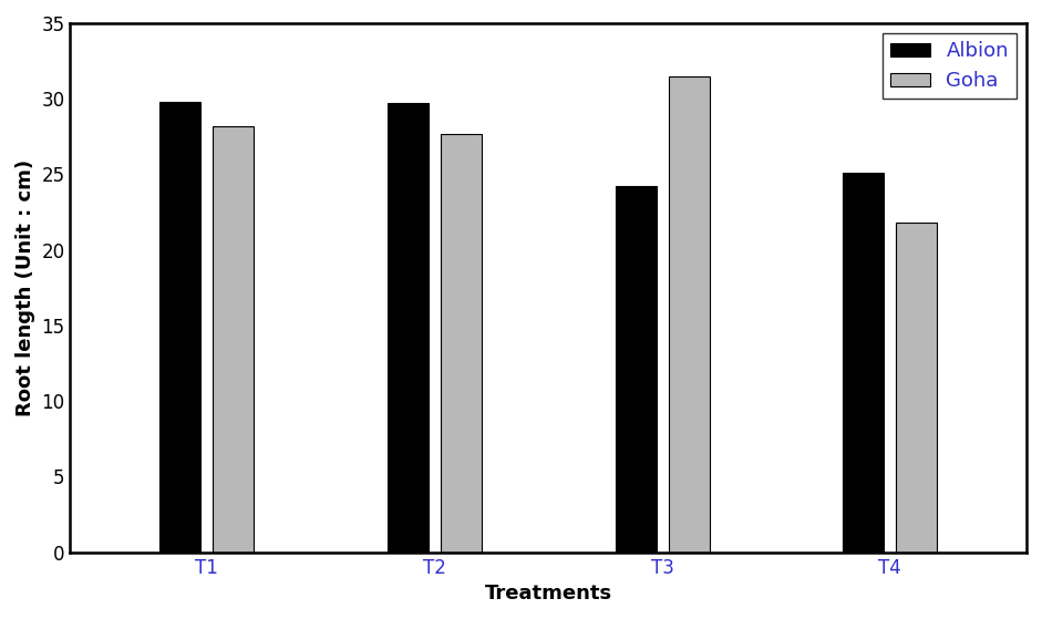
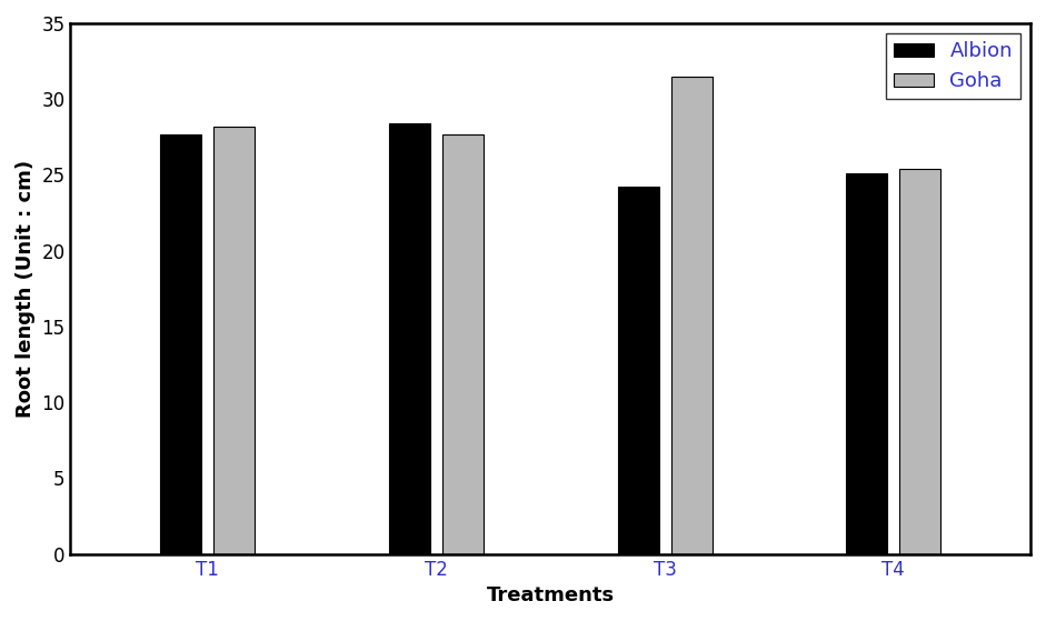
Albion/T1: 29.8 -> 27.7
Albion/T2: 29.7 -> 28.4
Goha/T4: 21.8 -> 25.4
